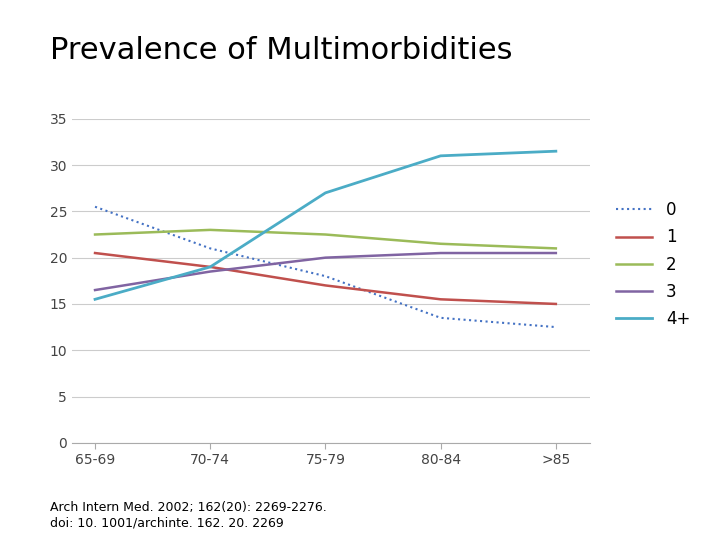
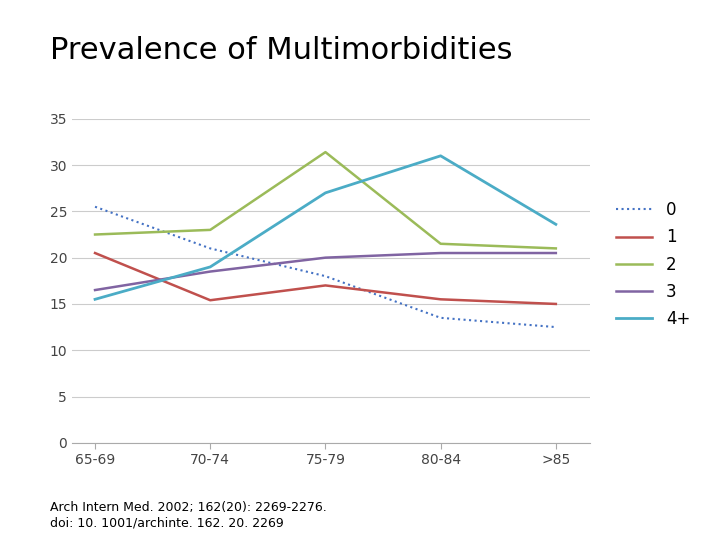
1/70-74: 19.0 -> 15.4
2/75-79: 22.5 -> 31.4
4+/>85: 31.5 -> 23.6
